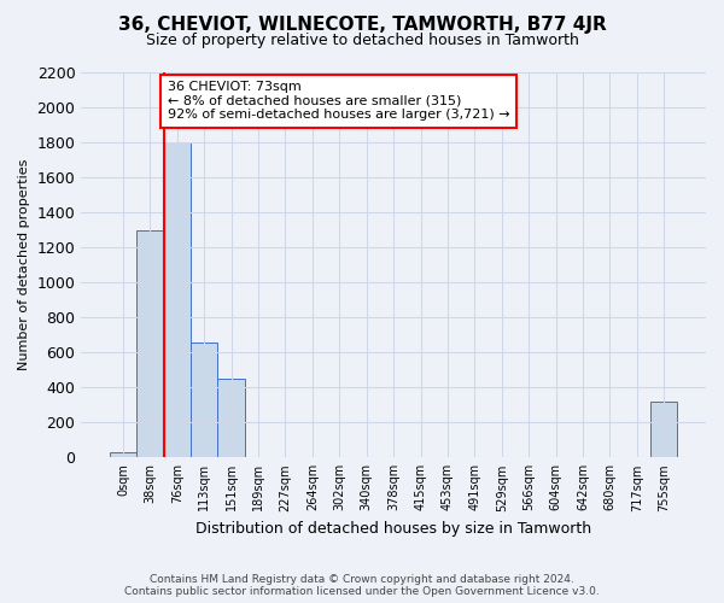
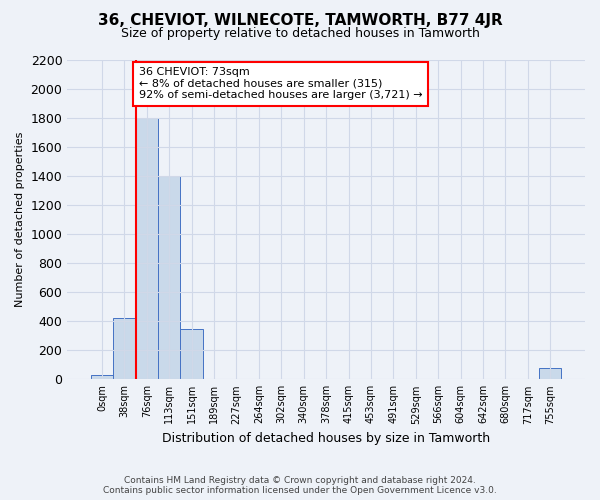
38sqm: 1300 -> 420
113sqm: 660 -> 1400
151sqm: 450 -> 350
755sqm: 320 -> 80
